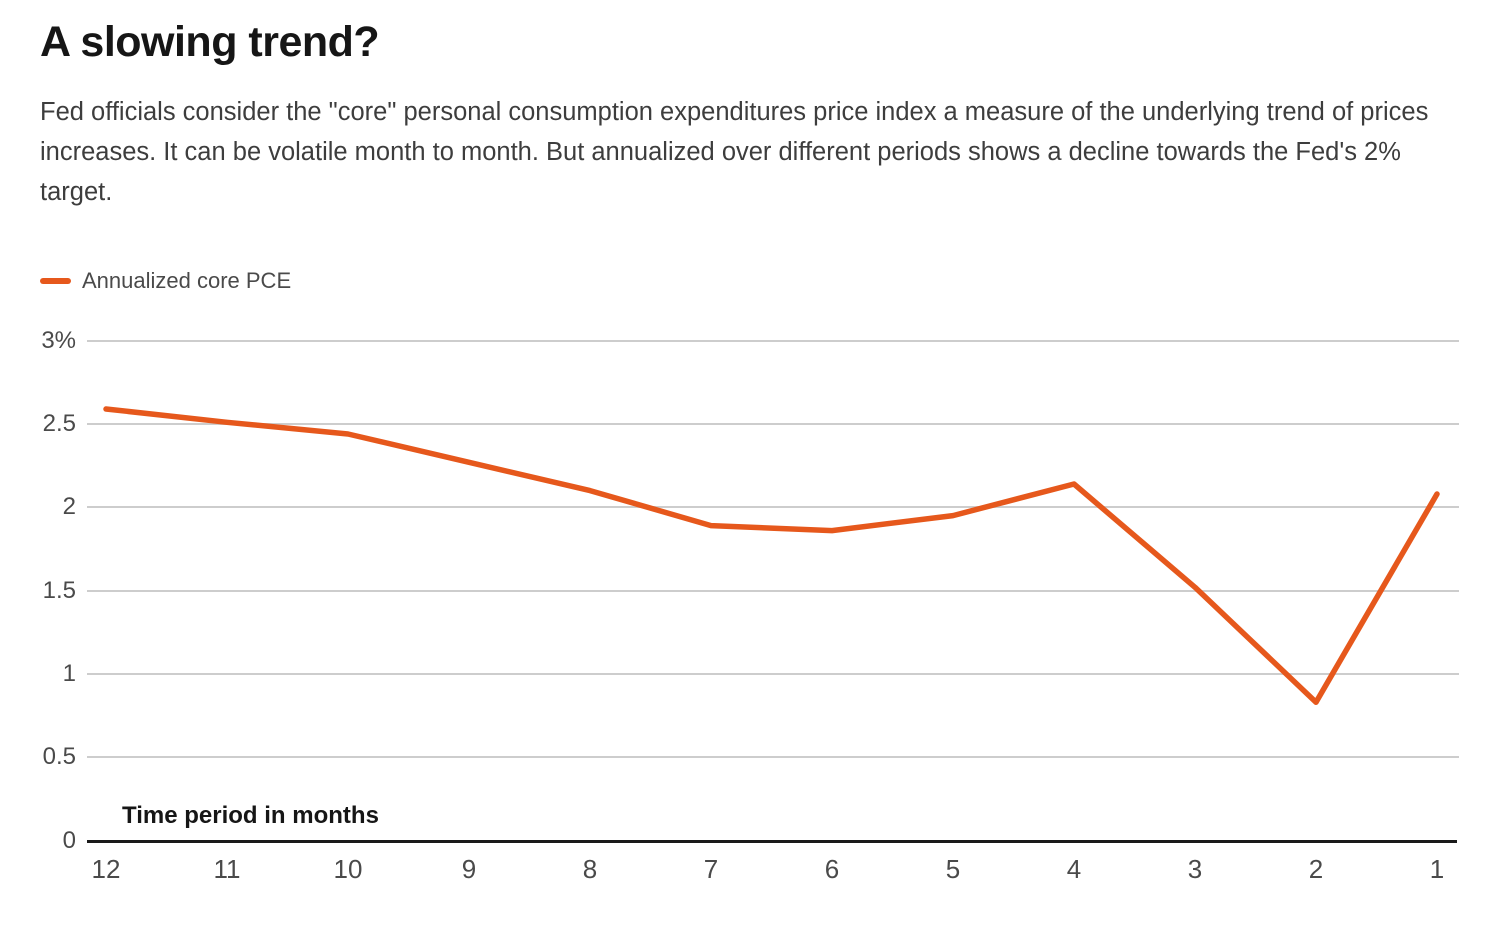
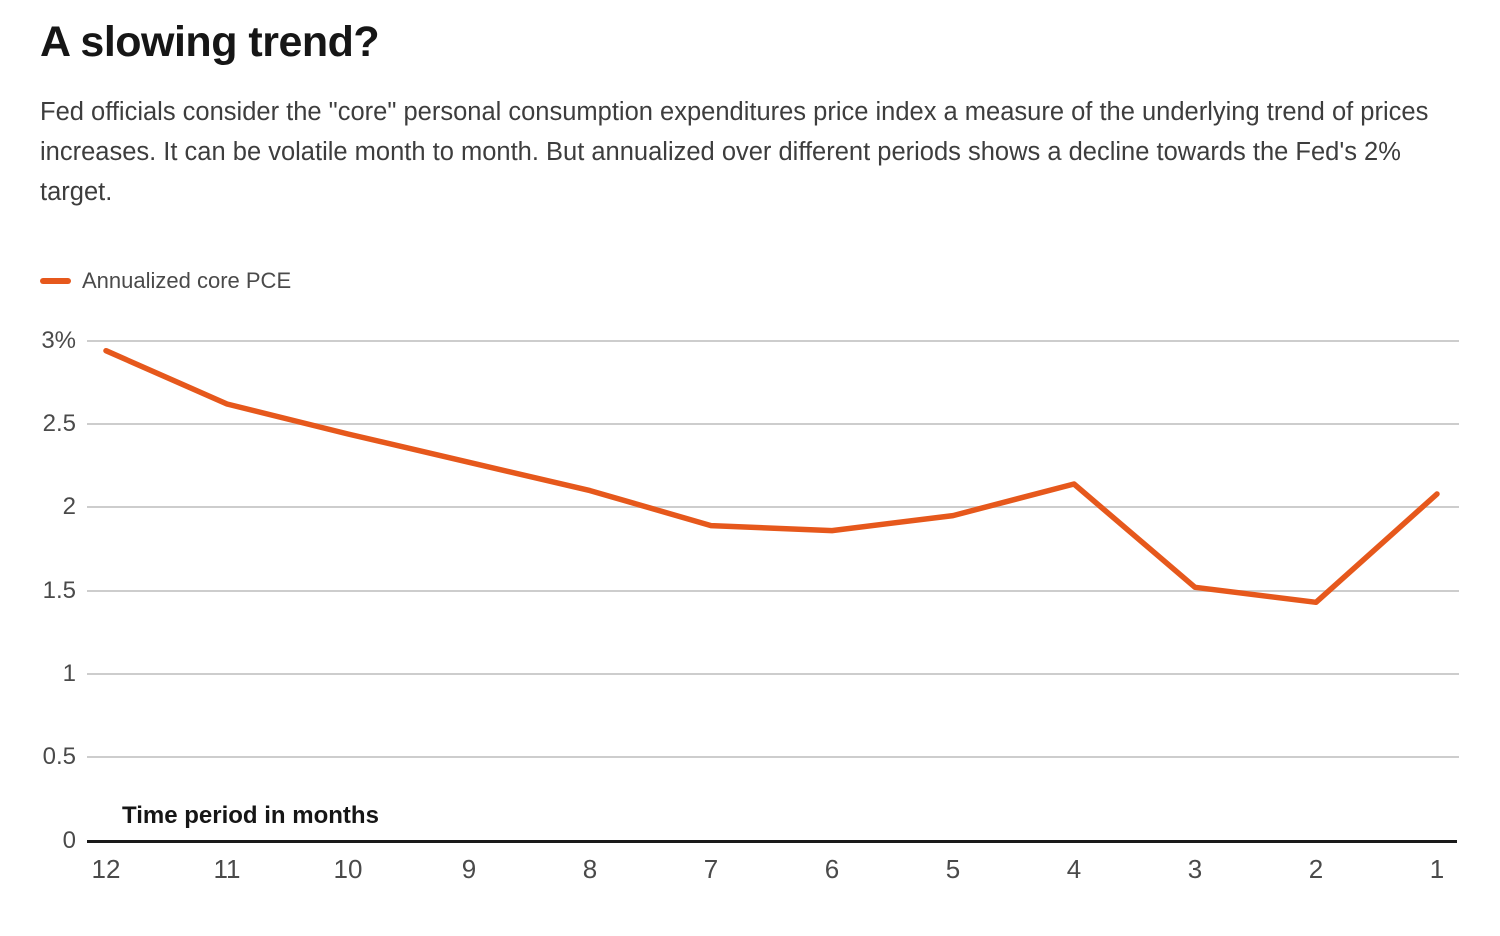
12: 2.59% -> 2.94%
11: 2.51% -> 2.62%
2: 0.83% -> 1.43%
